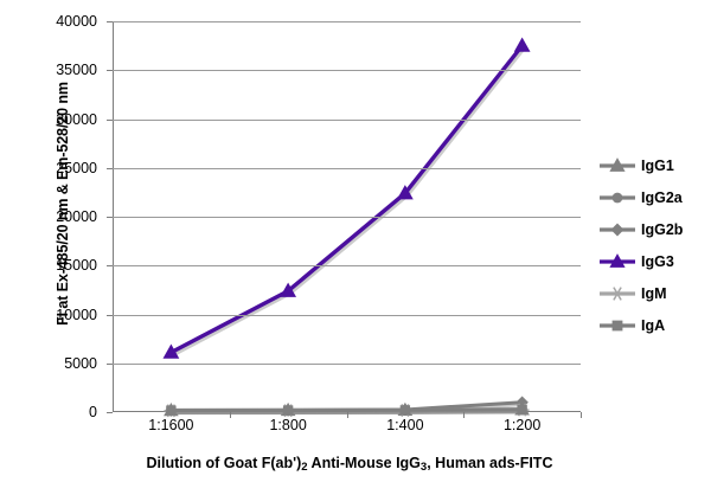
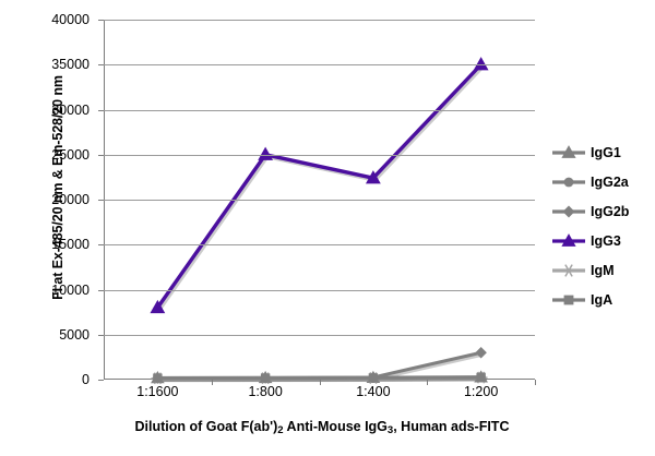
IgG3/1:1600: 6000 -> 8000
IgG3/1:800: 12000 -> 25000
IgG2b/1:200: 1000 -> 3000
IgG3/1:200: 38000 -> 35000
